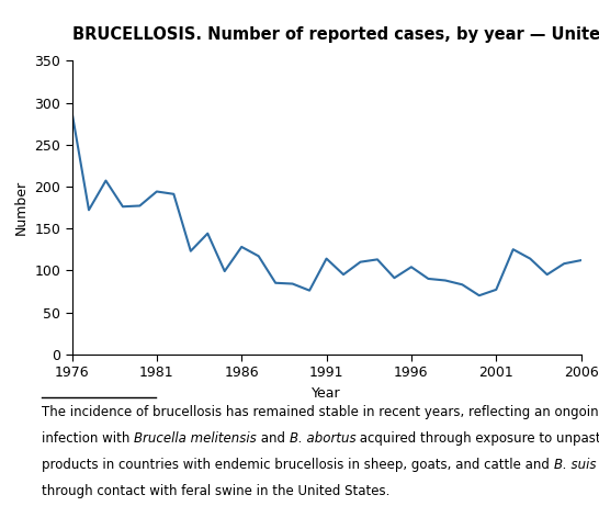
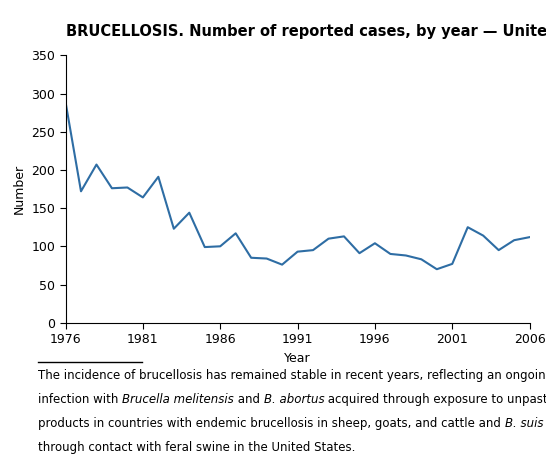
1981: 194 -> 164
1986: 128 -> 100
1991: 114 -> 93
